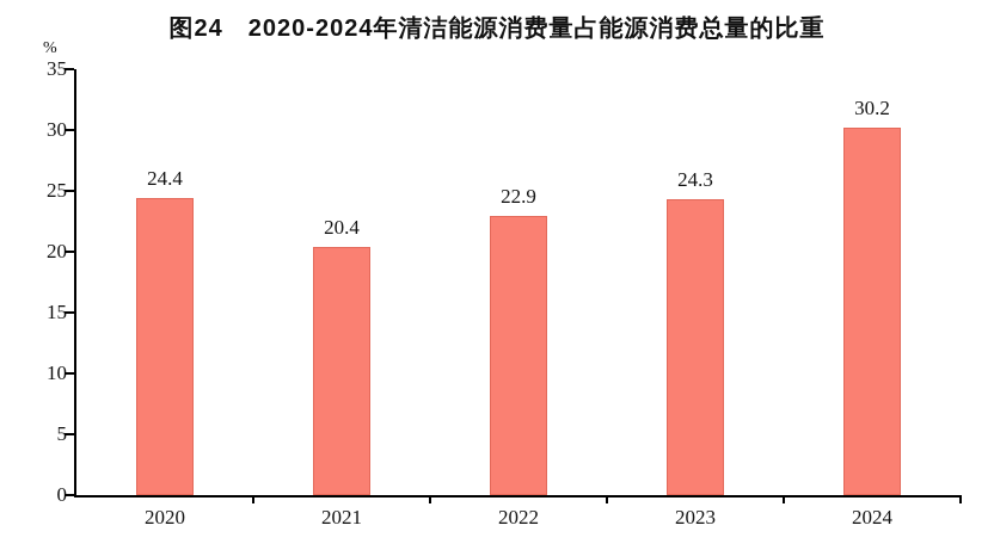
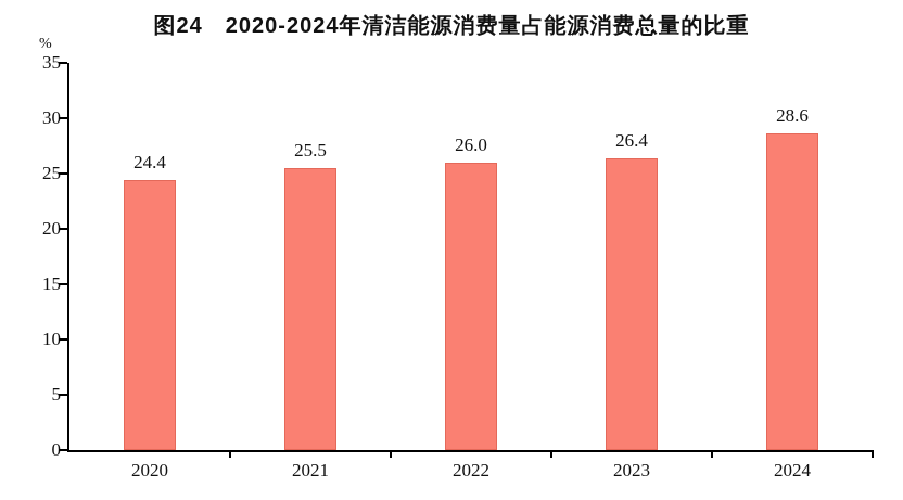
2021: 20.4 -> 25.5
2022: 22.9 -> 26.0
2023: 24.3 -> 26.4
2024: 30.2 -> 28.6
